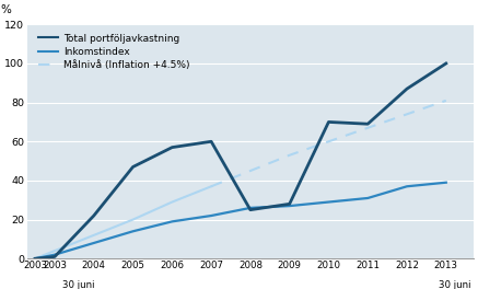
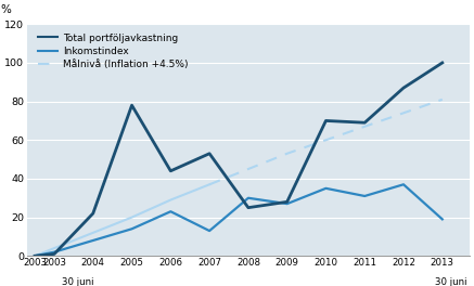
Total portföljavkastning/2005: 47 -> 78
Total portföljavkastning/2006: 57 -> 44
Inkomstindex/2006: 19 -> 23
Total portföljavkastning/2007: 60 -> 53
Inkomstindex/2007: 22 -> 13
Inkomstindex/2008: 26 -> 30
Inkomstindex/2010: 29 -> 35
Inkomstindex/2013: 39 -> 19
